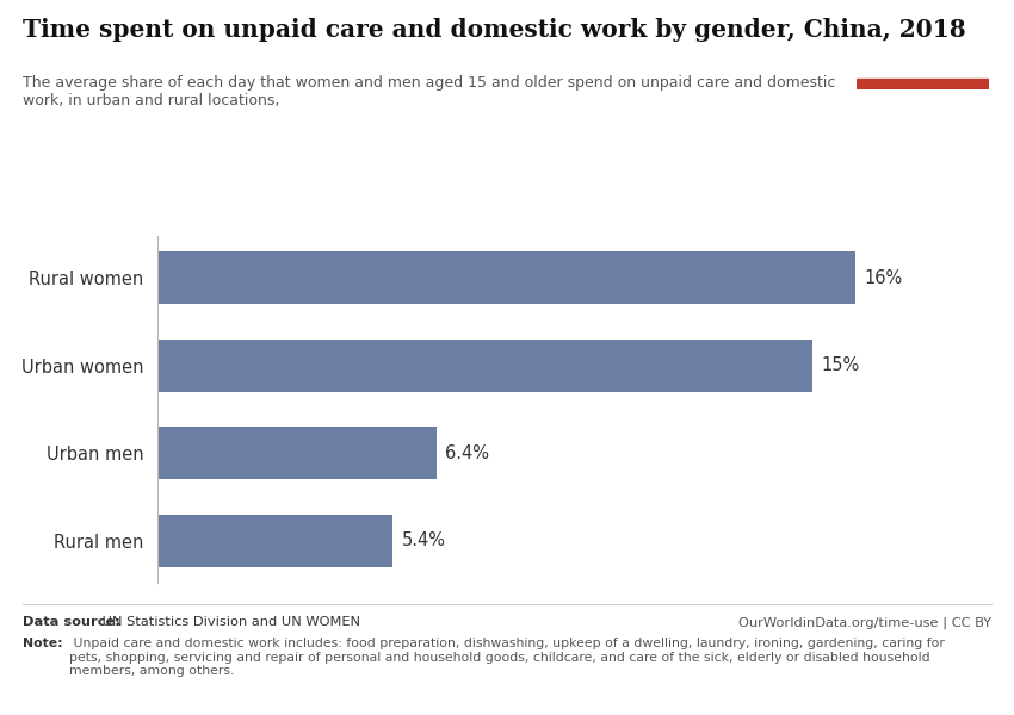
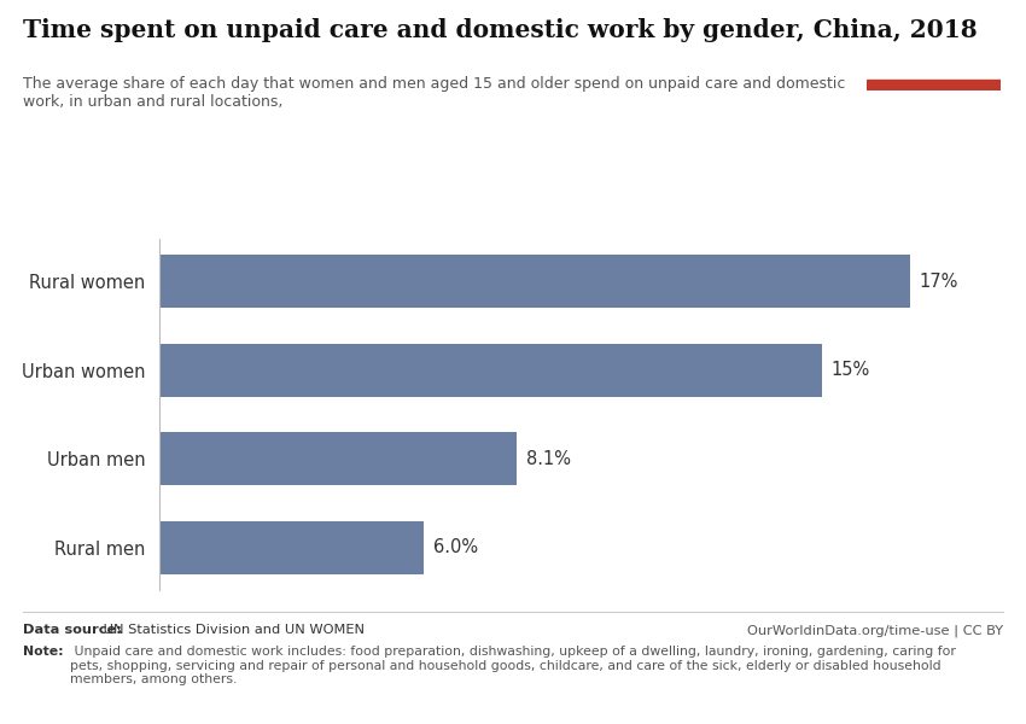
Rural women: 16% -> 17%
Urban men: 6.4% -> 8.1%
Rural men: 5.4% -> 6.0%
